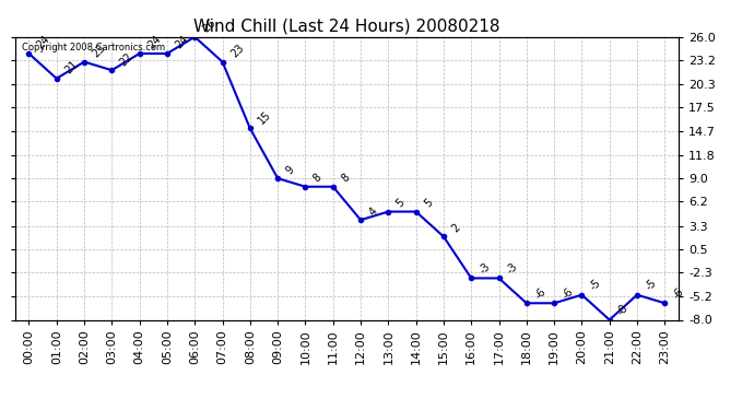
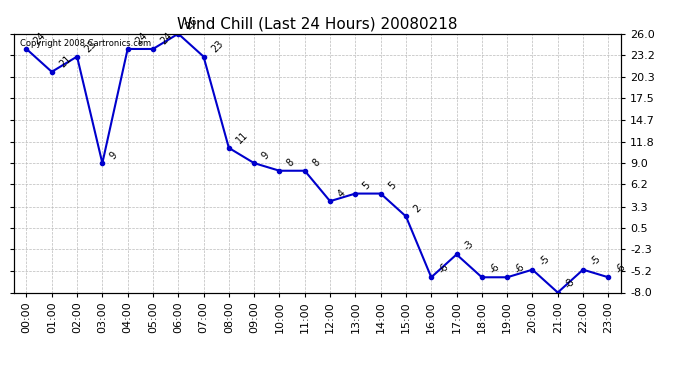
03:00: 22 -> 9
08:00: 15 -> 11
16:00: -3 -> -6
